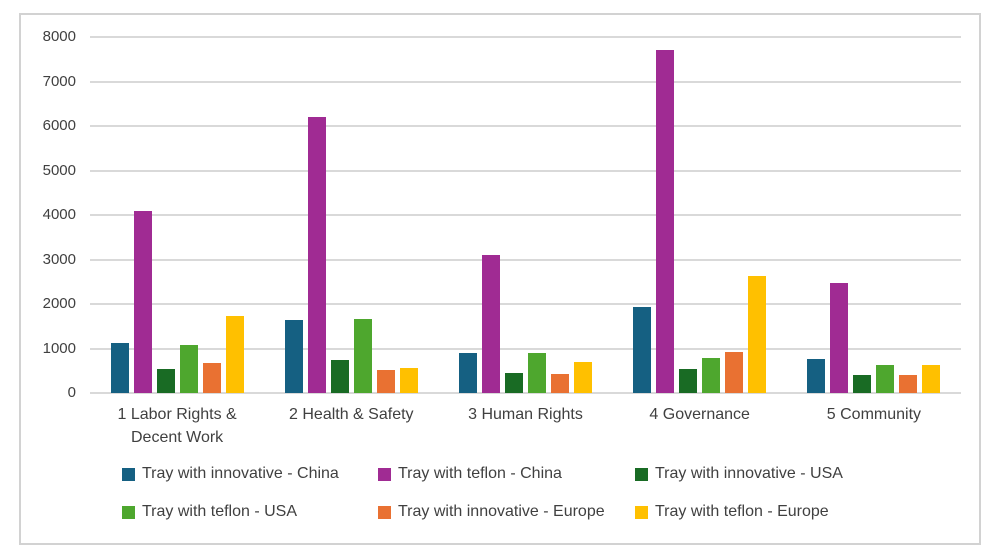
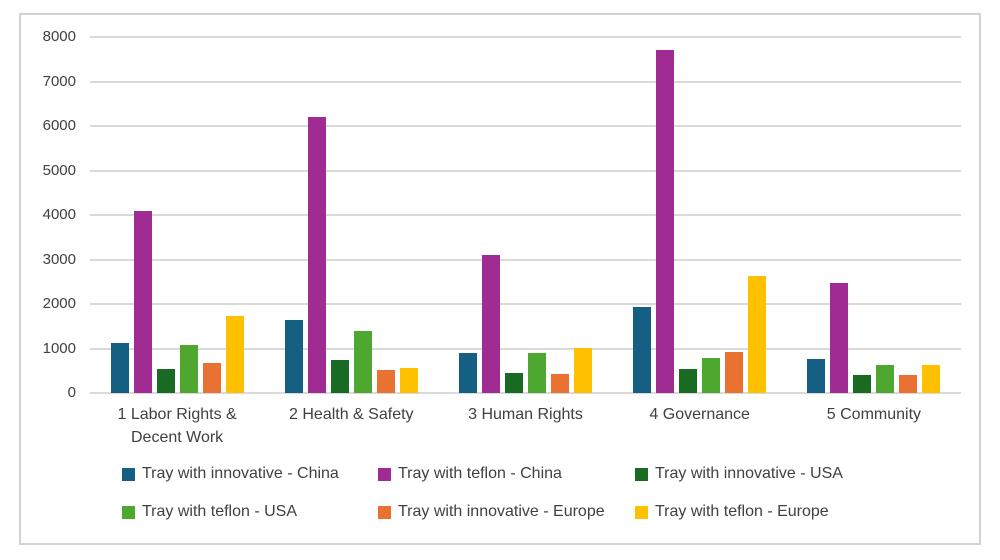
Tray with teflon - USA/2 Health & Safety: 1700 -> 1400
Tray with teflon - Europe/3 Human Rights: 700 -> 1000
